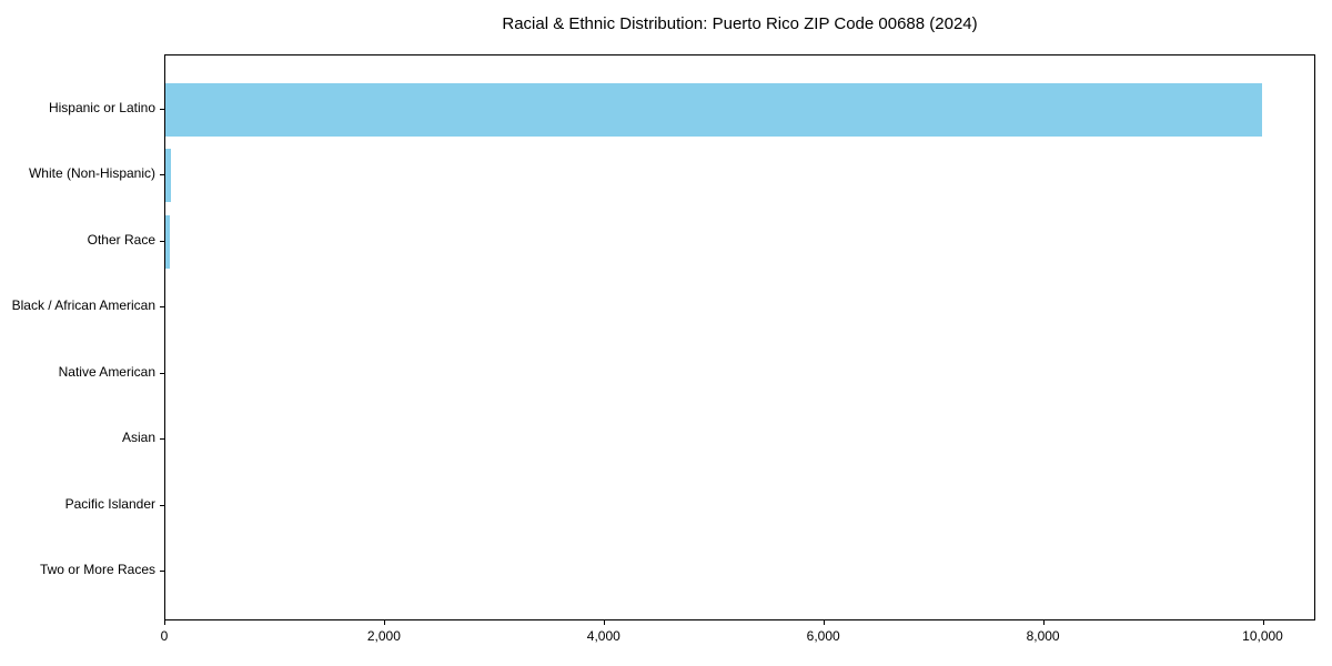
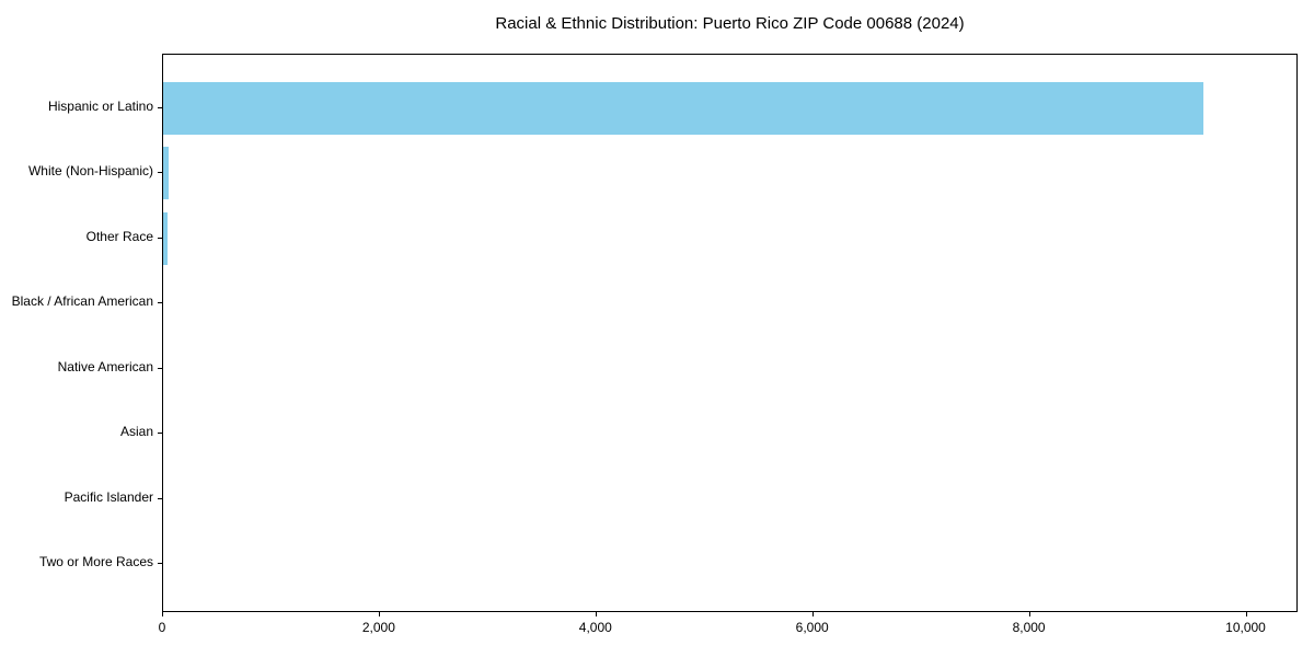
Hispanic or Latino: 10000 -> 9600
